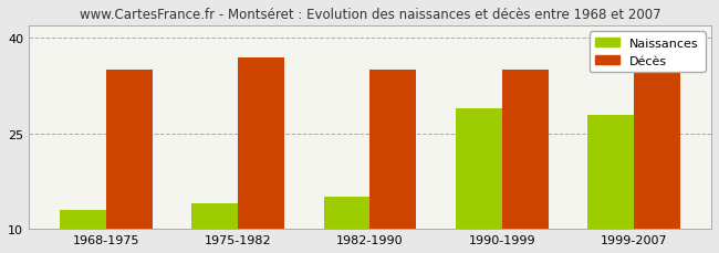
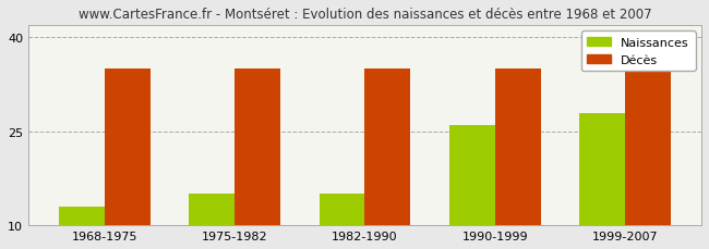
Naissances/1975-1982: 14 -> 15
Décès/1975-1982: 37 -> 35
Naissances/1990-1999: 29 -> 26
